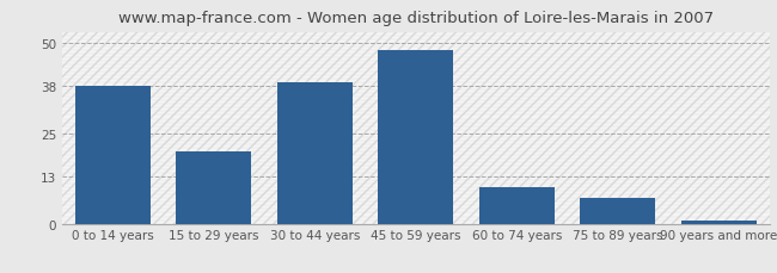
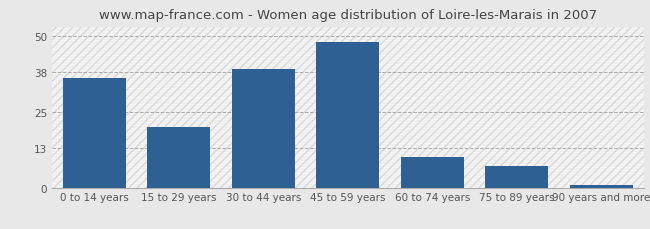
0 to 14 years: 38 -> 36
